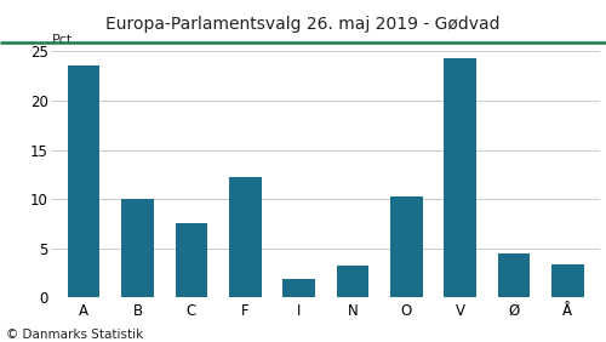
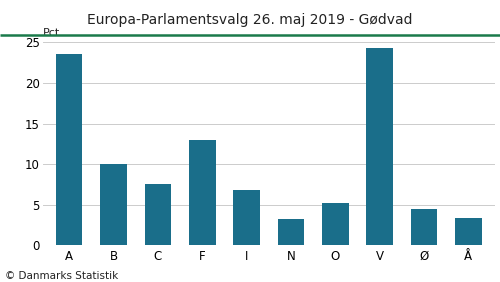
F: 12.2 -> 13.0
I: 1.9 -> 6.8
O: 10.2 -> 5.2
